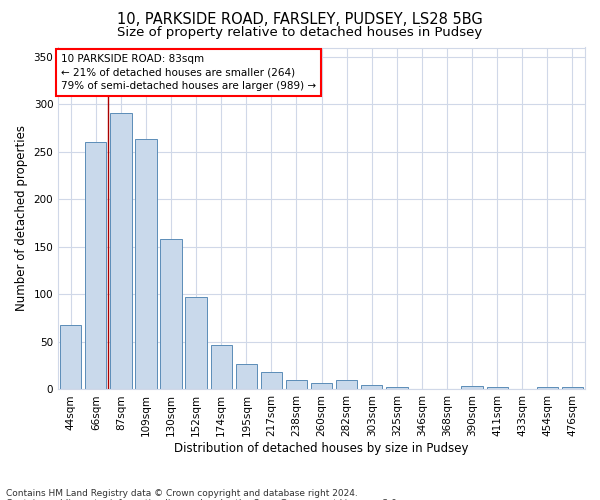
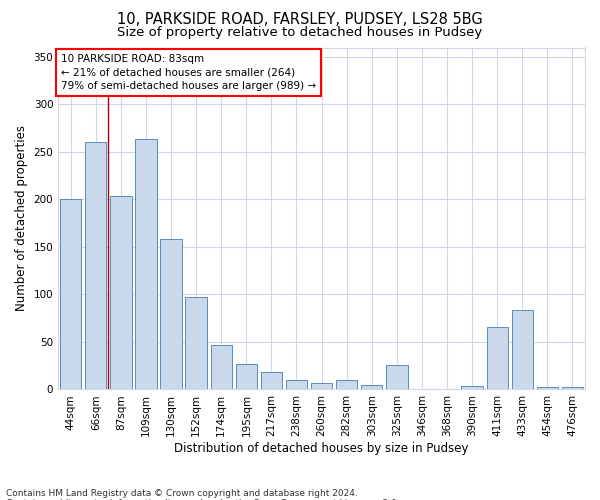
44sqm: 68 -> 200
87sqm: 291 -> 204
325sqm: 3 -> 26
411sqm: 3 -> 66
433sqm: 1 -> 84
